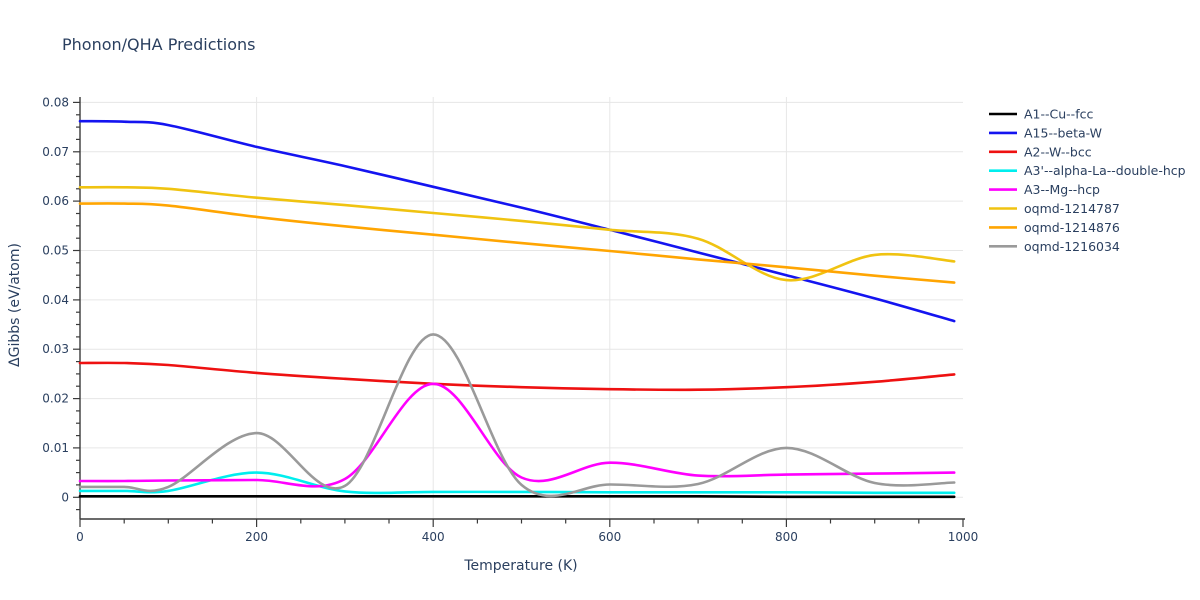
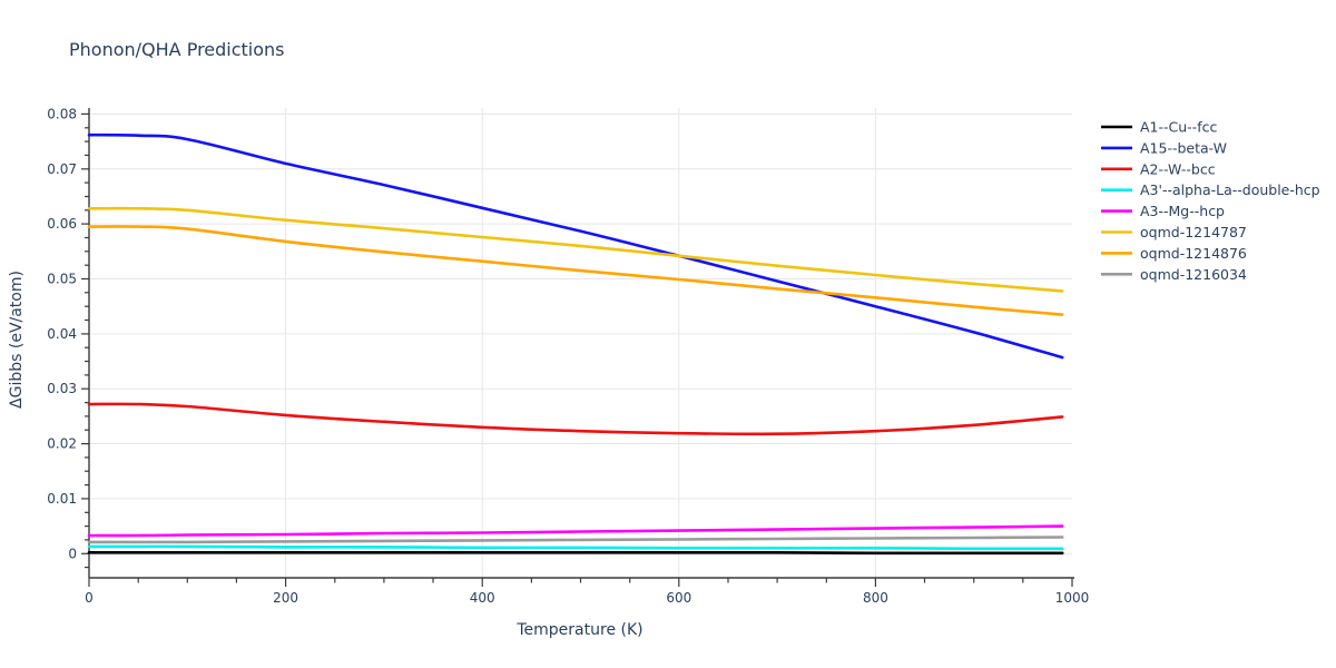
A3'--alpha-La--double-hcp/200: 0.005 -> 0.001
oqmd-1216034/200: 0.013 -> 0.002
A3--Mg--hcp/400: 0.023 -> 0.004
oqmd-1216034/400: 0.033 -> 0.002
A3--Mg--hcp/600: 0.007 -> 0.004
oqmd-1214787/800: 0.044 -> 0.051
oqmd-1216034/800: 0.010 -> 0.003
